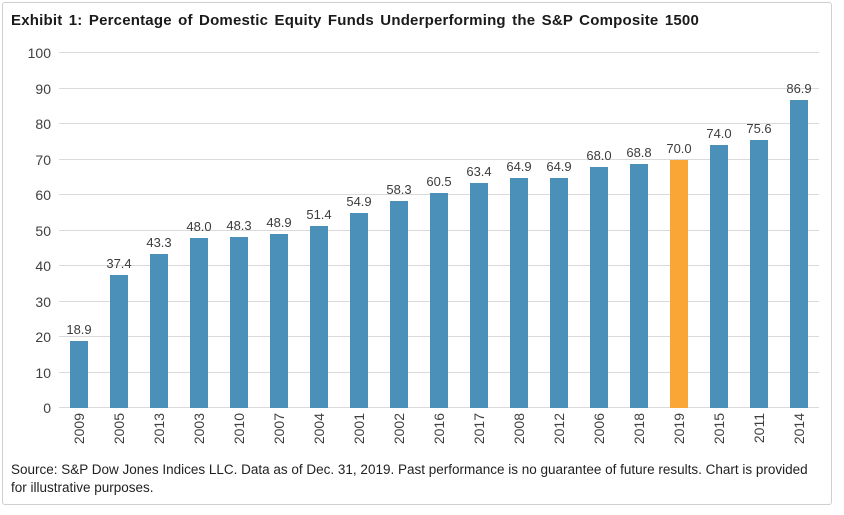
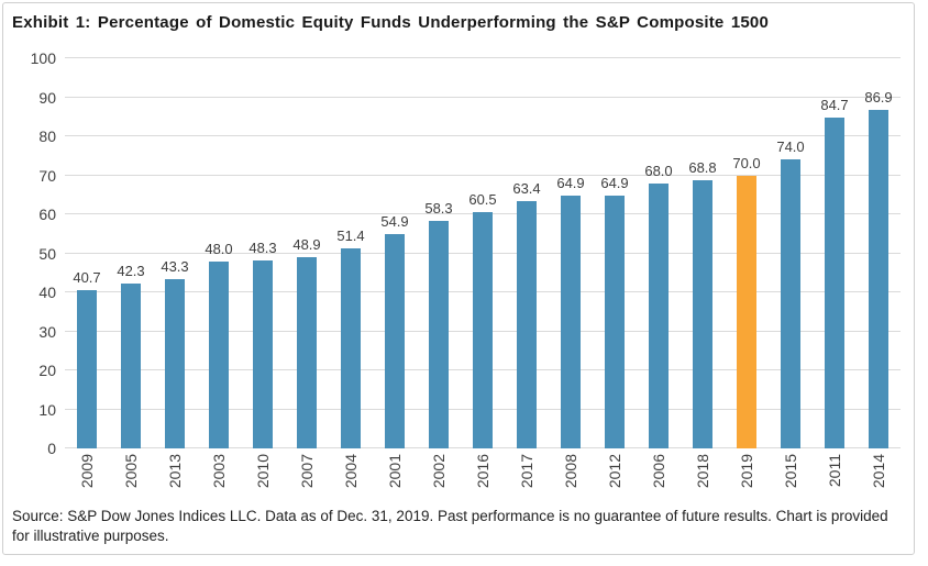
2009: 18.9 -> 40.7
2005: 37.4 -> 42.3
2011: 75.6 -> 84.7
